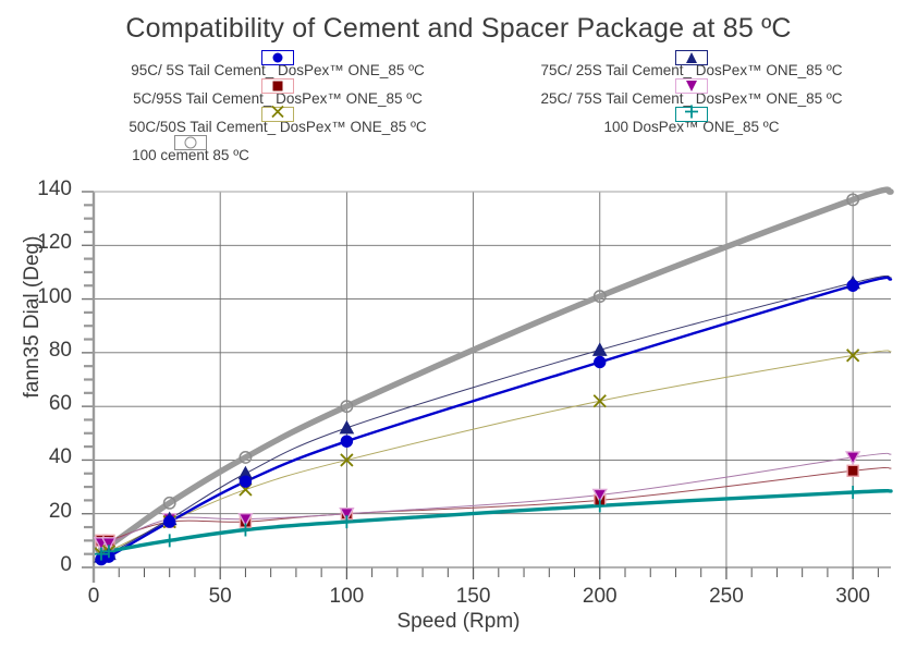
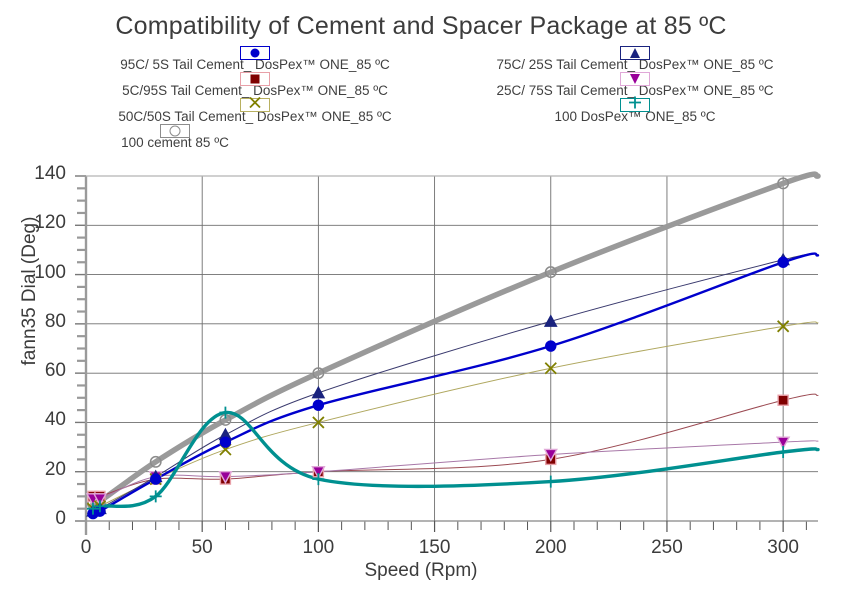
100 DosPex™ ONE_85 ºC/60: 14 -> 44
95C/ 5S Tail Cement_ DosPex™ ONE_85 ºC/200: 76 -> 71
100 DosPex™ ONE_85 ºC/200: 23 -> 16
5C/95S Tail Cement_ DosPex™ ONE_85 ºC/300: 36 -> 49
25C/ 75S Tail Cement_ DosPex™ ONE_85 ºC/300: 41 -> 32
